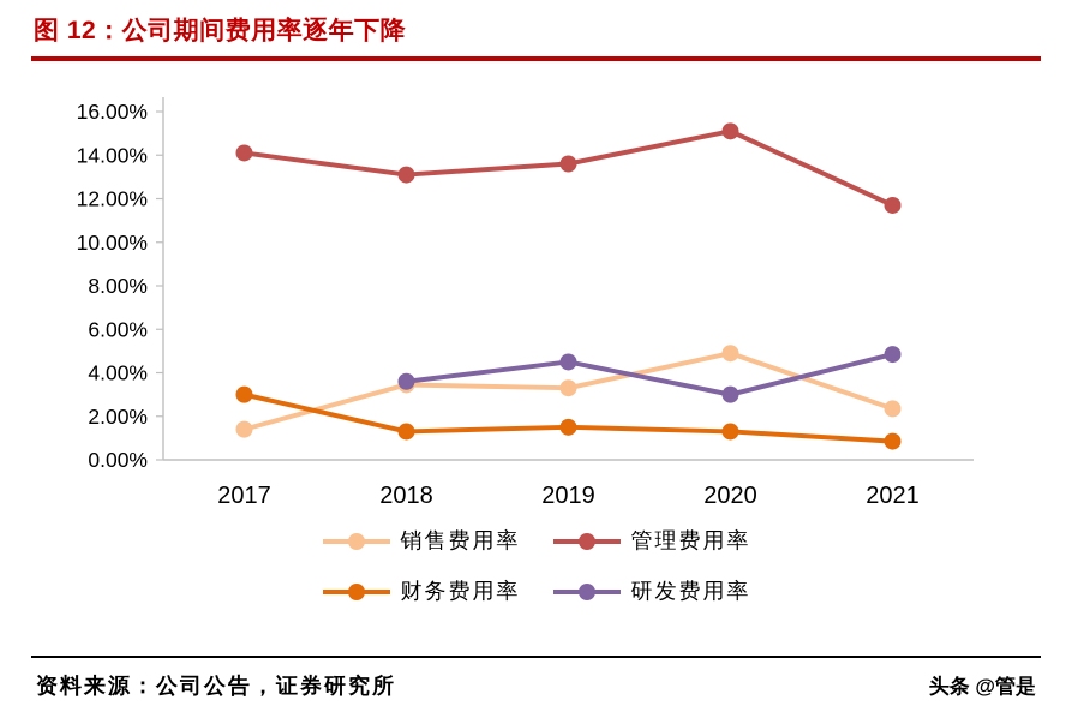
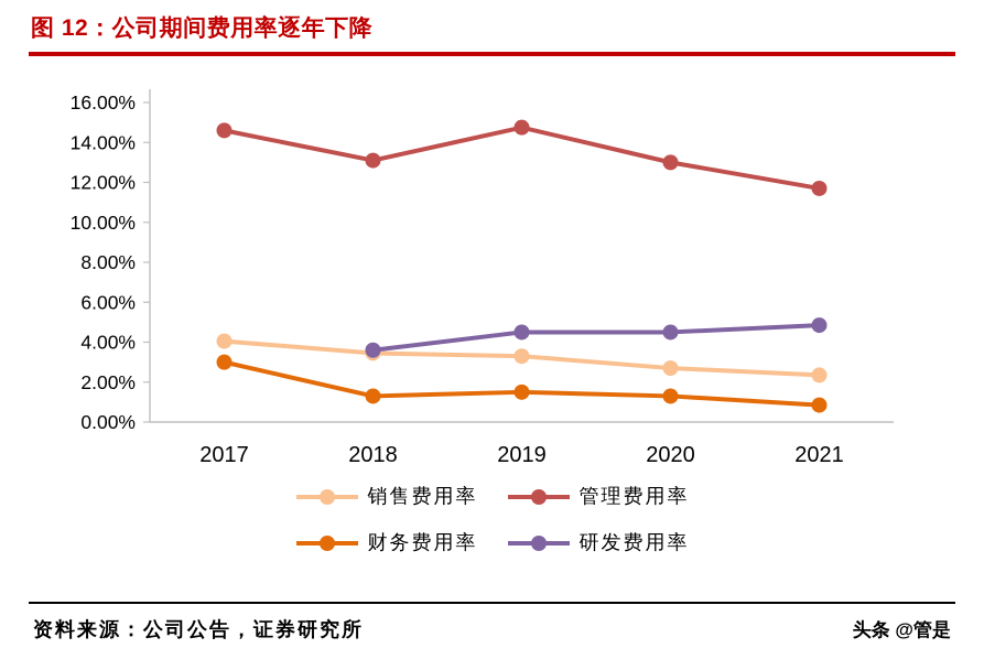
销售费用率/2017: 1.4% -> 4.0%
管理费用率/2017: 14.1% -> 14.6%
管理费用率/2019: 13.6% -> 14.8%
销售费用率/2020: 4.9% -> 2.7%
管理费用率/2020: 15.1% -> 13.0%
研发费用率/2020: 3.0% -> 4.5%
